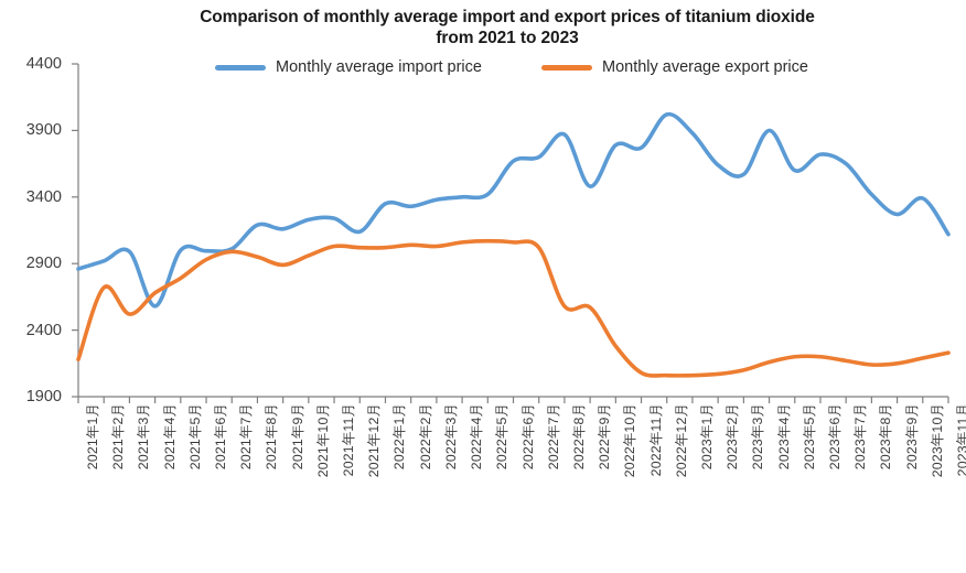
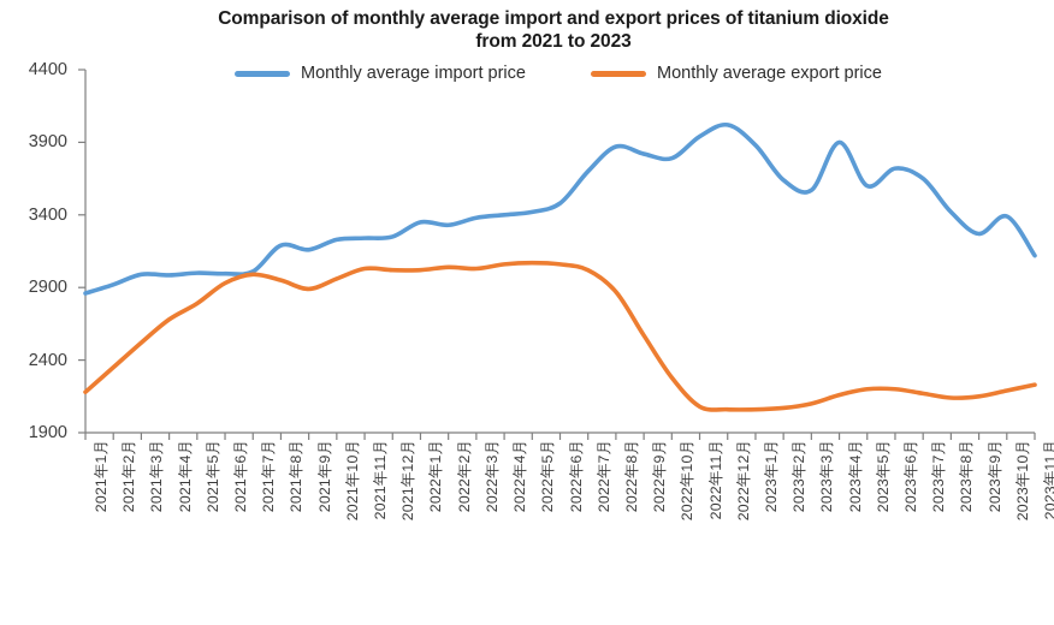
Monthly average export price/2021年2月: 2720 -> 2350
Monthly average import price/2021年4月: 2580 -> 2980
Monthly average import price/2021年12月: 3140 -> 3250
Monthly average import price/2022年6月: 3670 -> 3480
Monthly average export price/2022年8月: 2580 -> 2870
Monthly average import price/2022年9月: 3480 -> 3820
Monthly average import price/2022年11月: 3770 -> 3940
